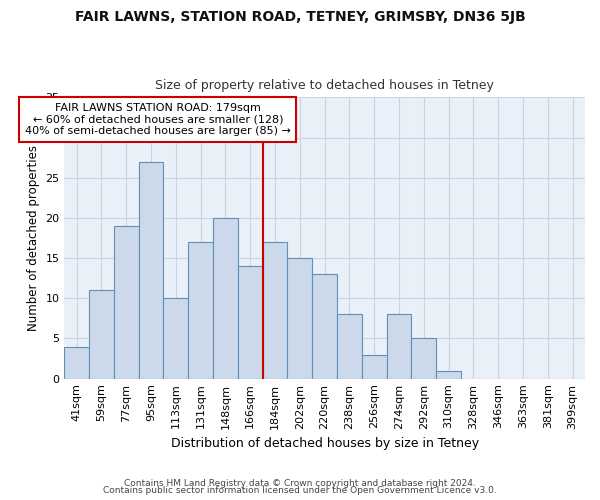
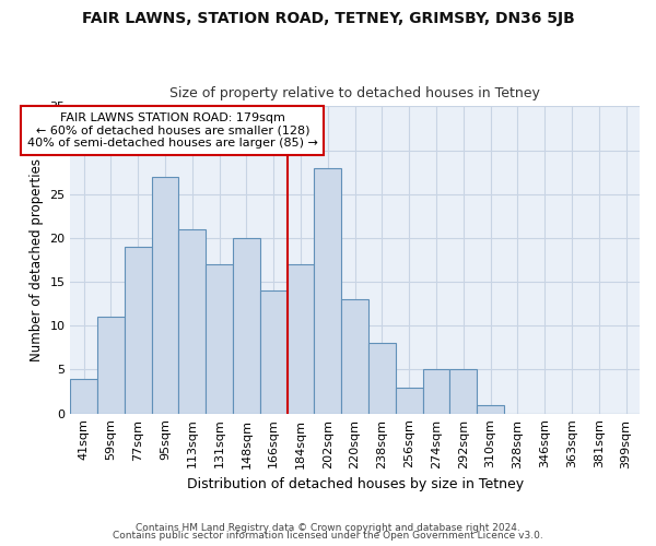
113sqm: 10 -> 21
202sqm: 15 -> 28
274sqm: 8 -> 5
